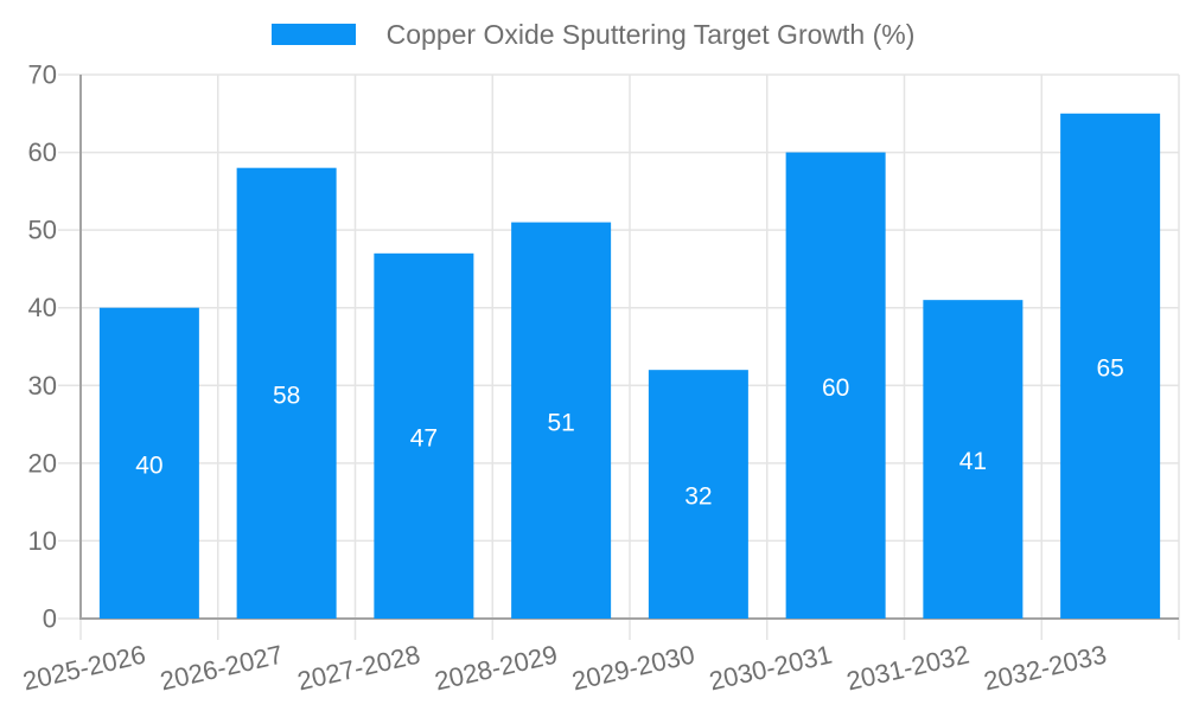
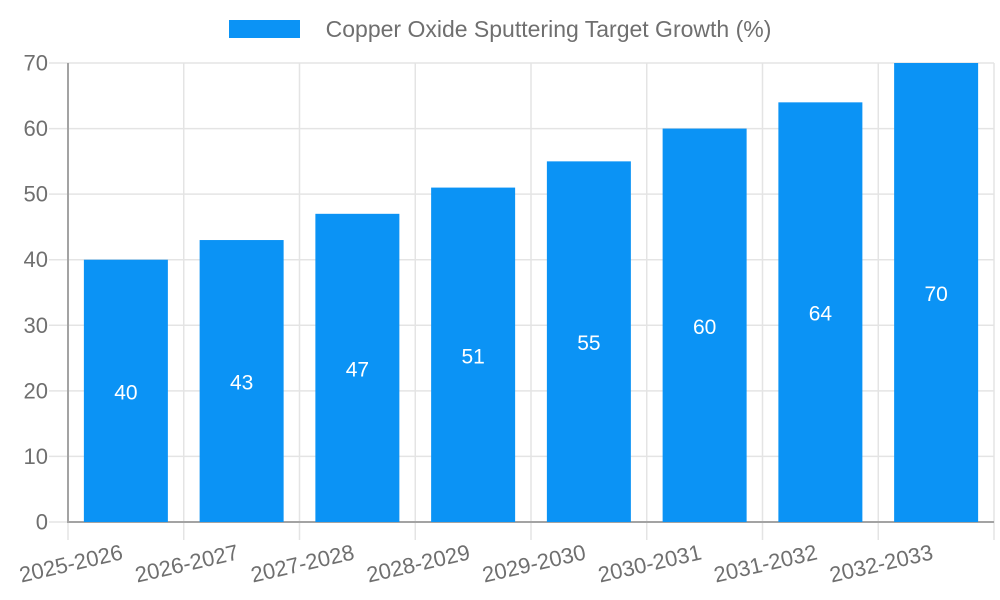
2026-2027: 58 -> 43
2029-2030: 32 -> 55
2031-2032: 41 -> 64
2032-2033: 65 -> 70
